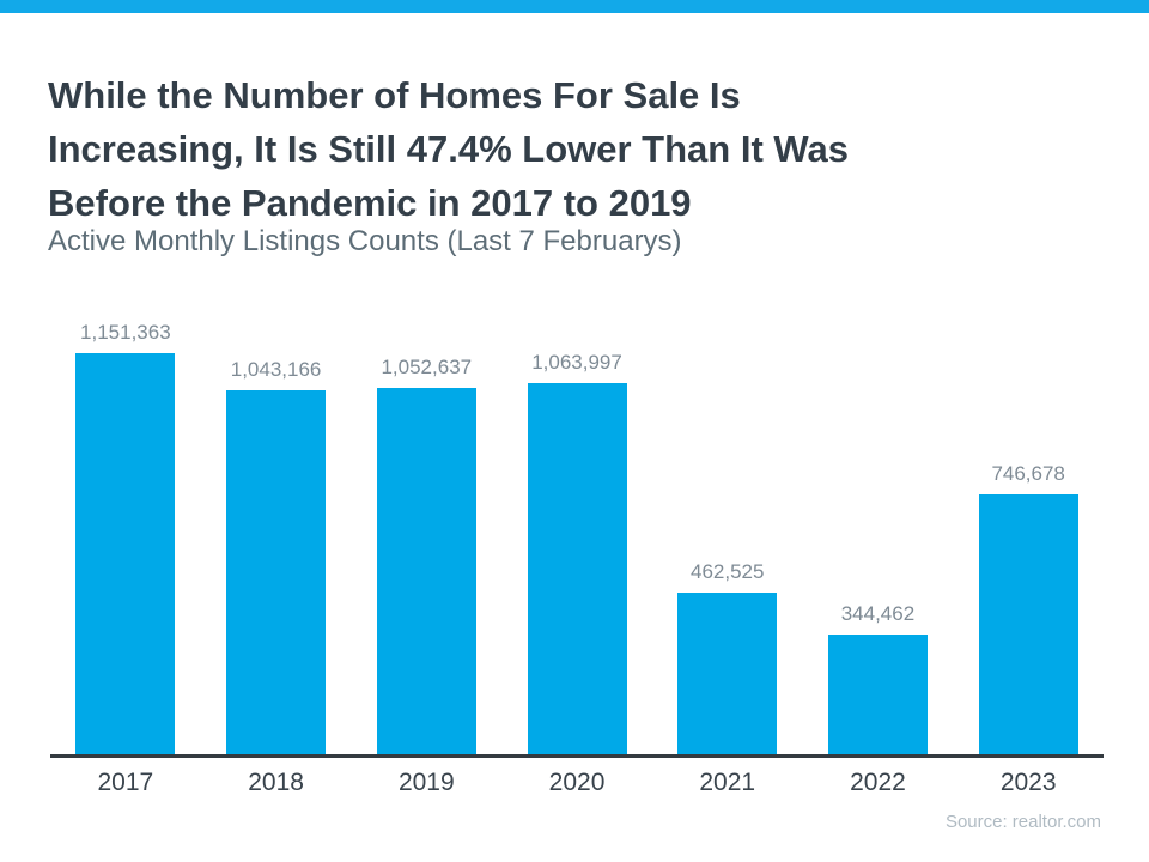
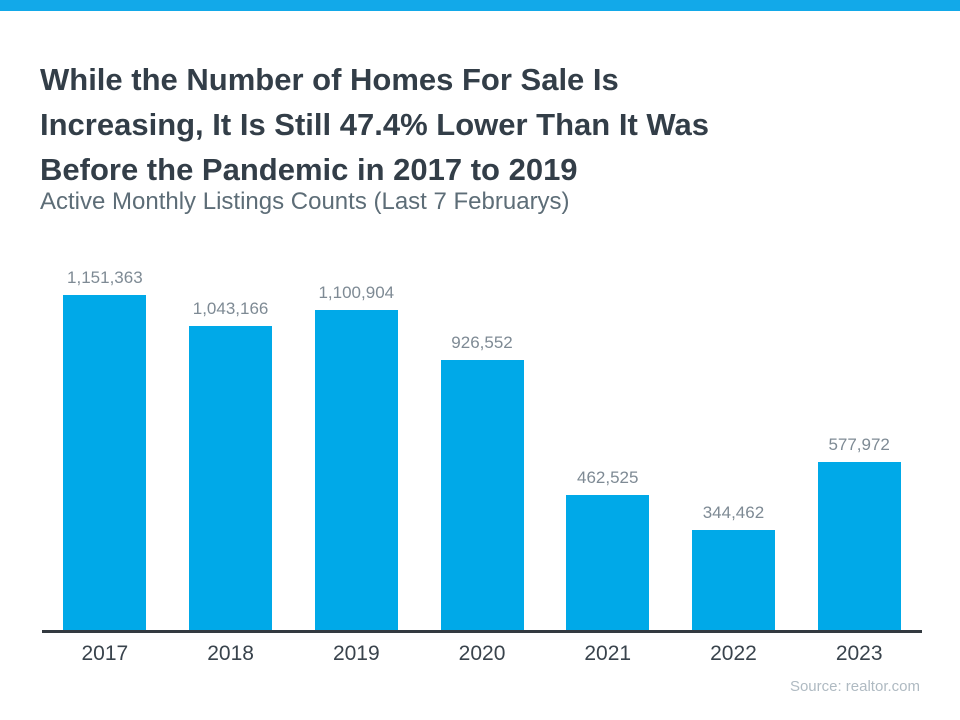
2019: 1,052,637 -> 1,100,904
2020: 1,063,997 -> 926,552
2023: 746,678 -> 577,972
